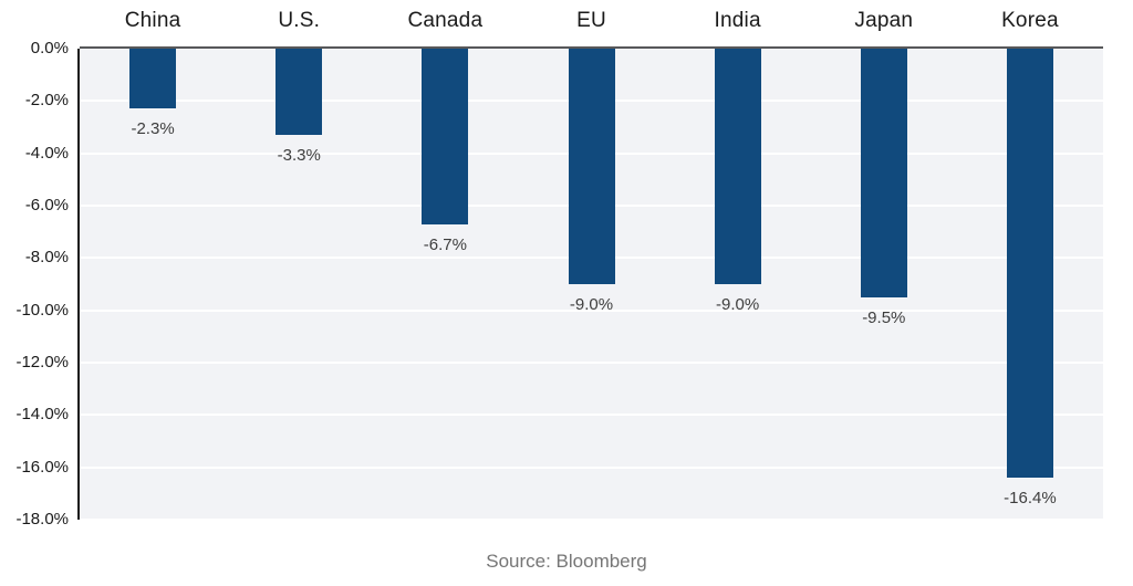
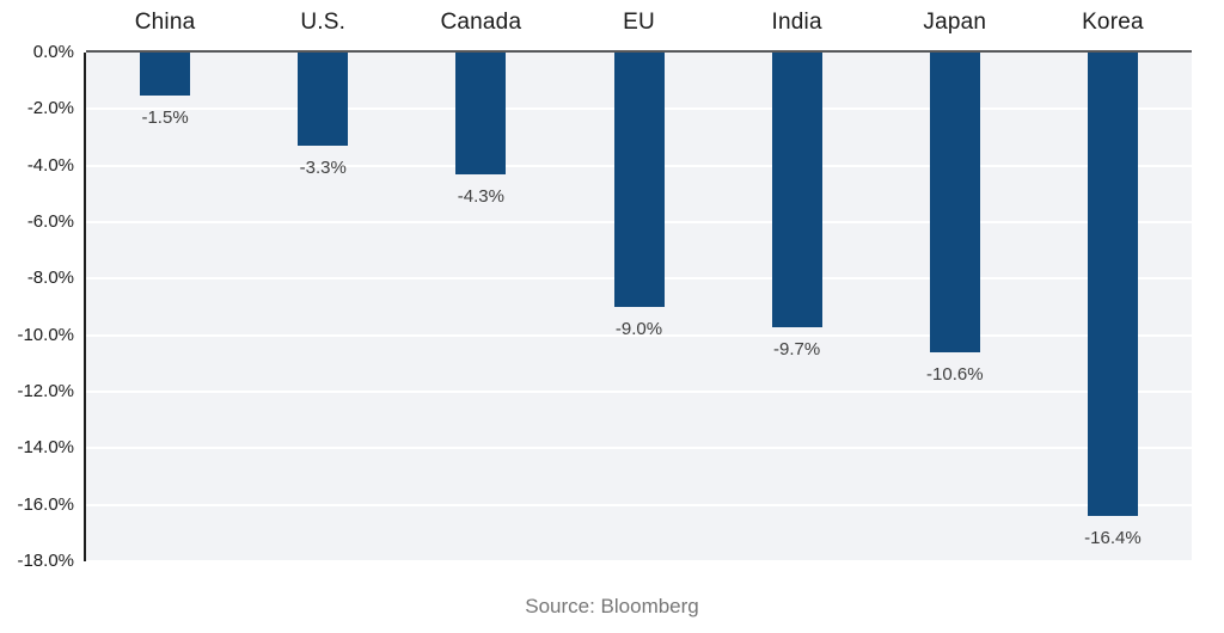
China: -2.3% -> -1.5%
Canada: -6.7% -> -4.3%
India: -9.0% -> -9.7%
Japan: -9.5% -> -10.6%
